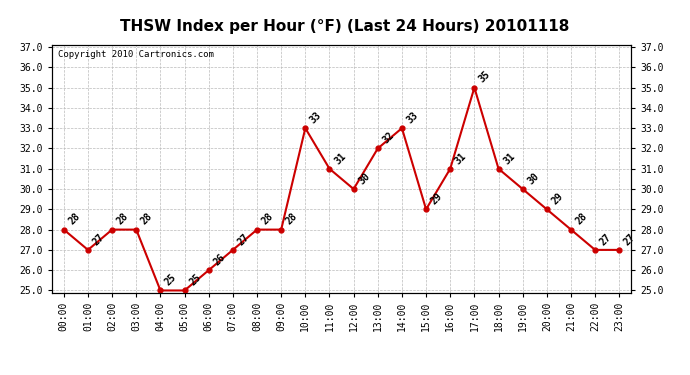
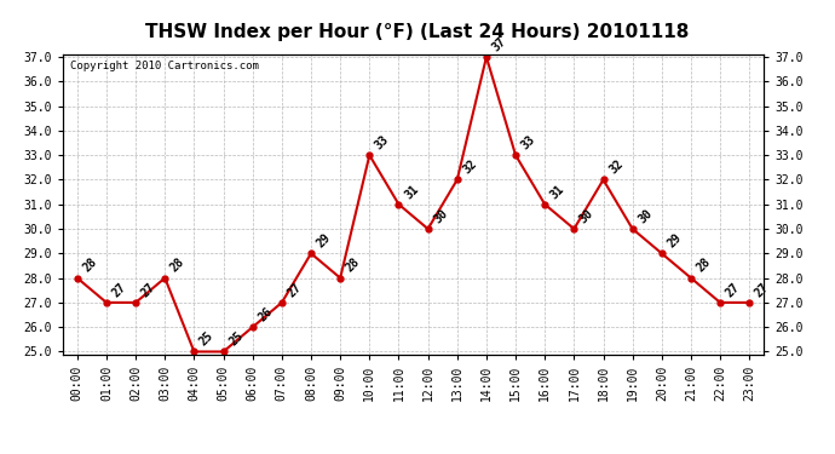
02:00: 28 -> 27
08:00: 28 -> 29
14:00: 33 -> 37
15:00: 29 -> 33
17:00: 35 -> 30
18:00: 31 -> 32
